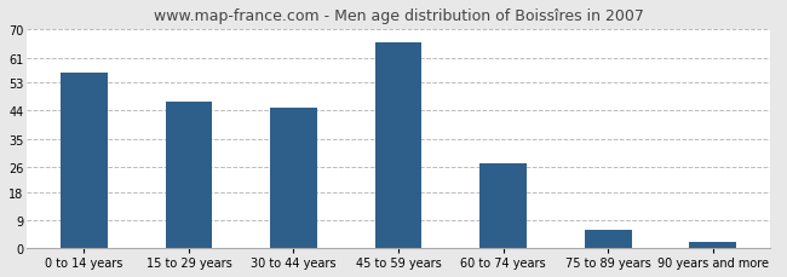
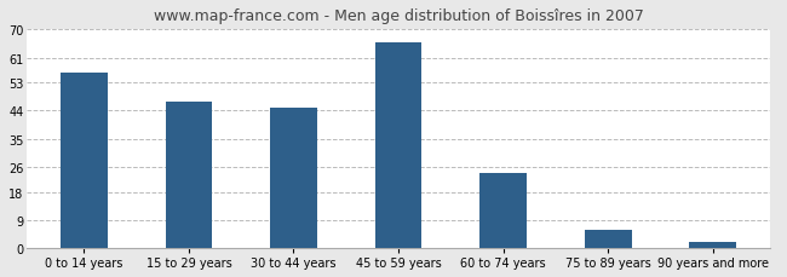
60 to 74 years: 27 -> 24
